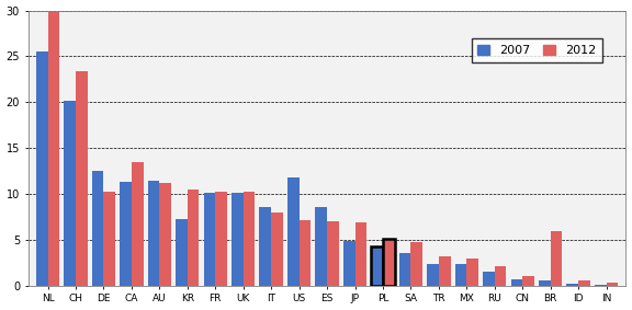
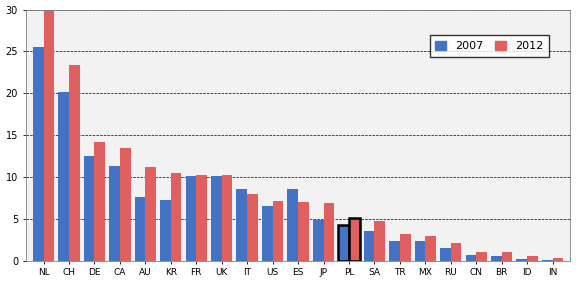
2012/DE: 10.2 -> 14.2
2007/AU: 11.4 -> 7.6
2007/US: 11.8 -> 6.6
2012/BR: 6.0 -> 1.1
